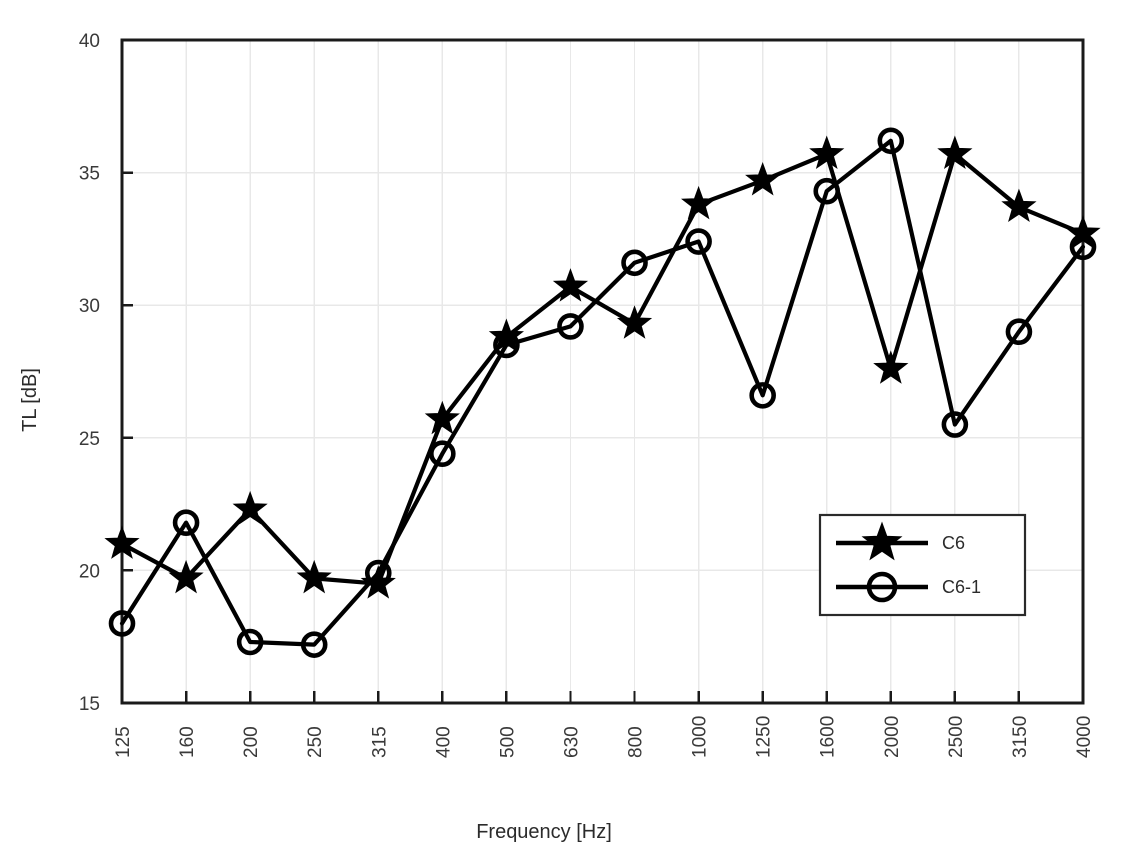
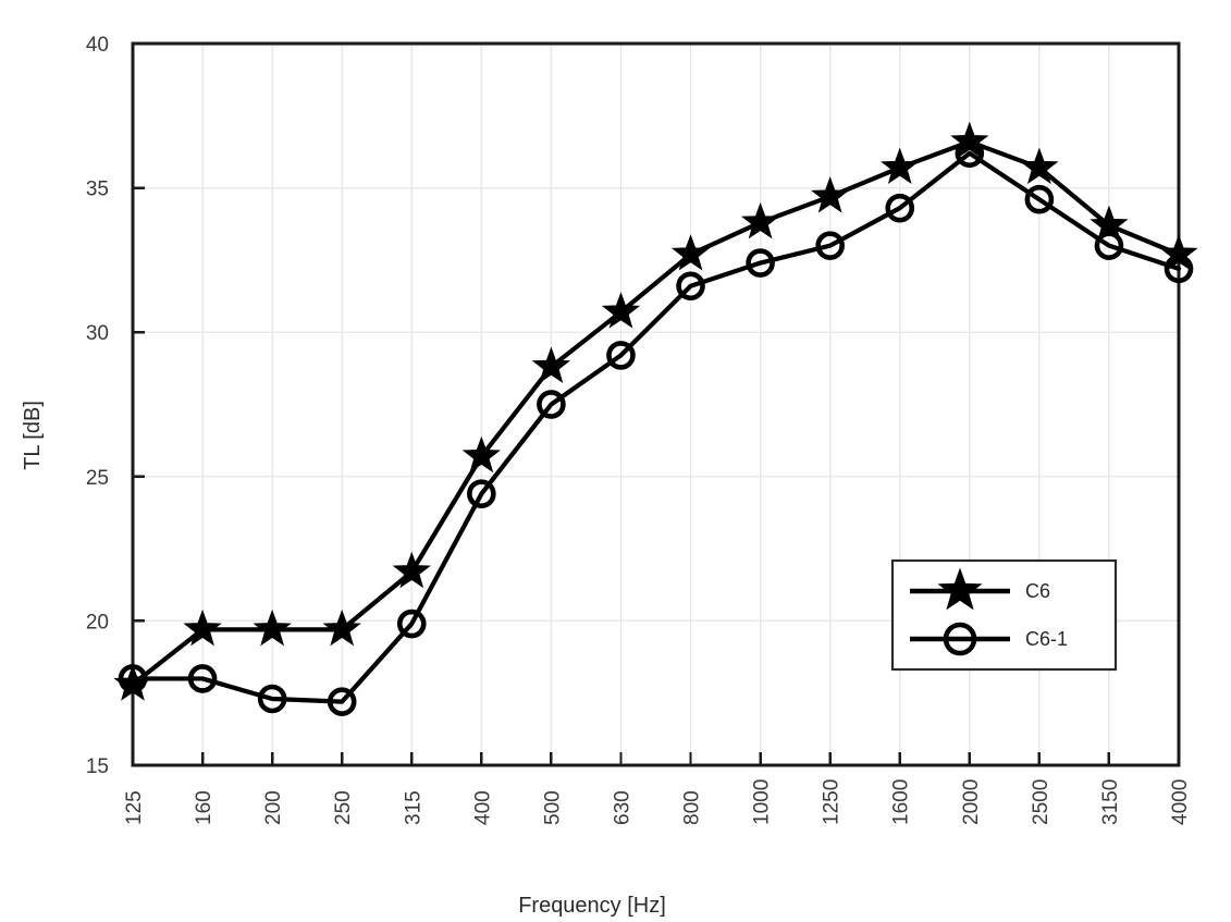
C6/125: 21.0 -> 17.8
C6-1/160: 21.8 -> 18.0
C6/200: 22.3 -> 19.7
C6/315: 19.5 -> 21.7
C6-1/500: 28.5 -> 27.5
C6/800: 29.3 -> 32.7
C6-1/1250: 26.6 -> 33.0
C6/2000: 27.6 -> 36.6
C6-1/2500: 25.5 -> 34.6
C6-1/3150: 29.0 -> 33.0
